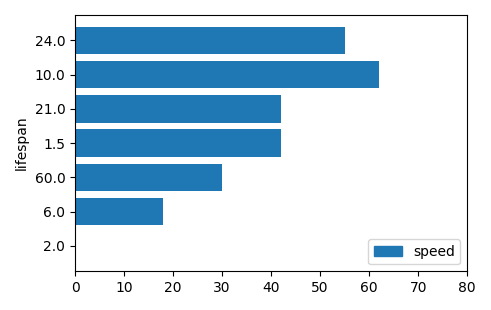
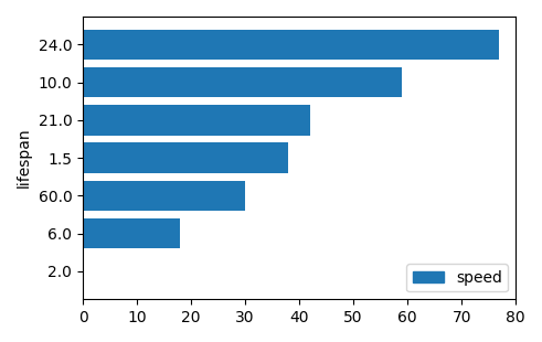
24.0: 55 -> 77
10.0: 62 -> 59
1.5: 42 -> 38
